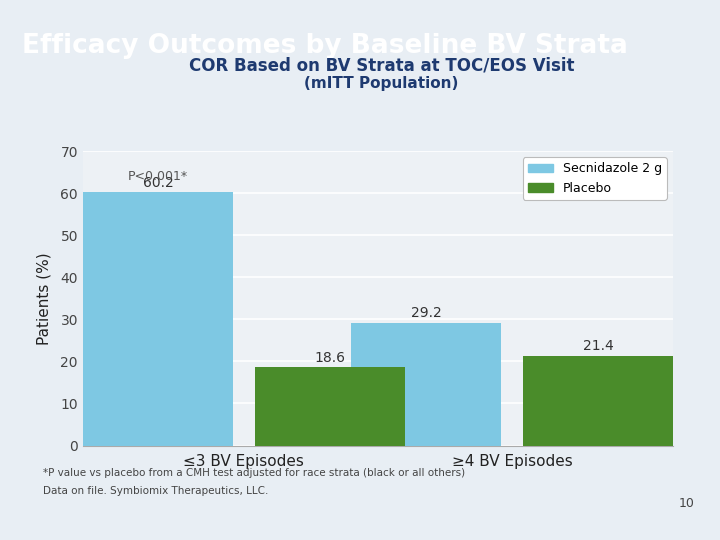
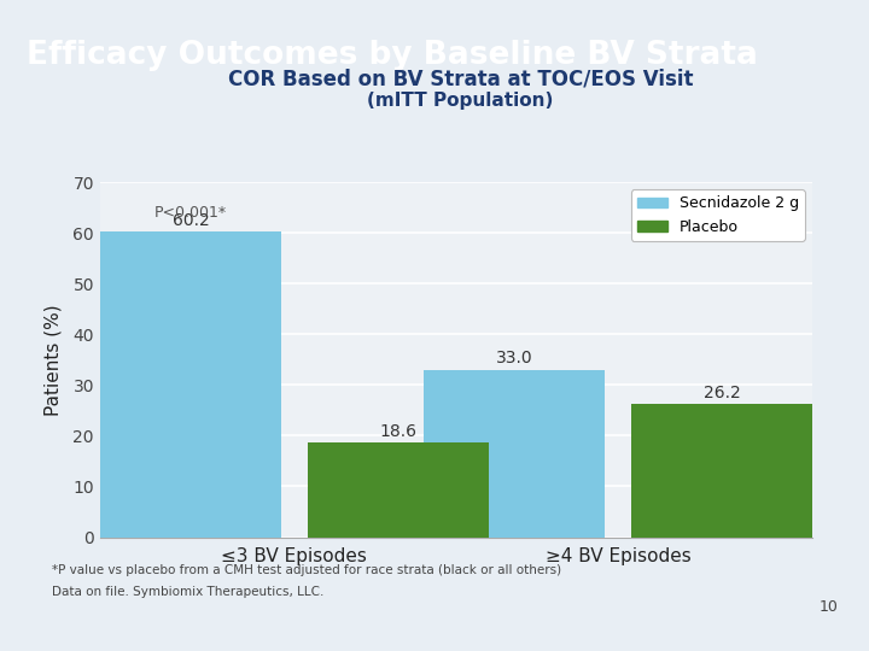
Secnidazole 2 g/≥4 BV Episodes: 29.2 -> 33.0
Placebo/≥4 BV Episodes: 21.4 -> 26.2
